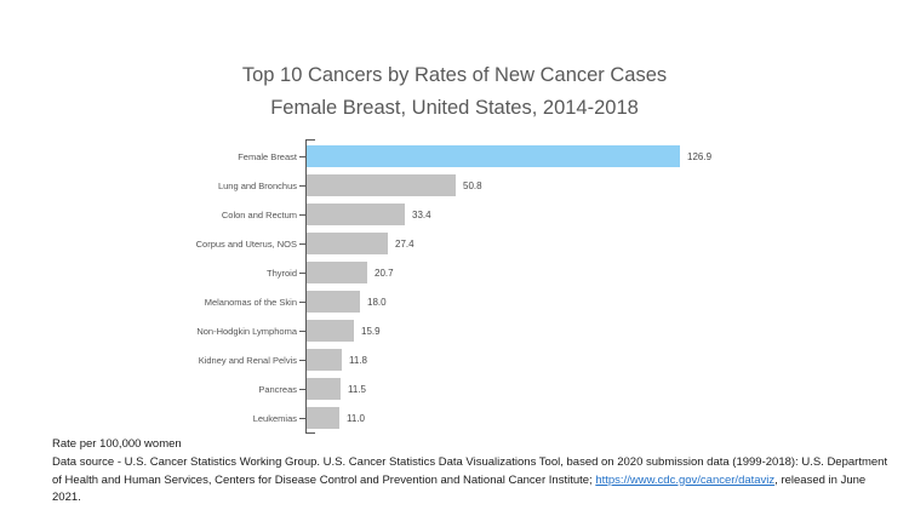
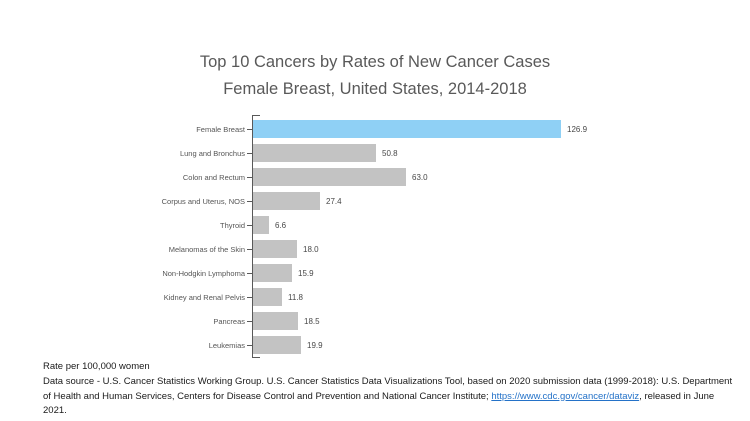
Colon and Rectum: 33.4 -> 63.0
Thyroid: 20.7 -> 6.6
Pancreas: 11.5 -> 18.5
Leukemias: 11.0 -> 19.9
